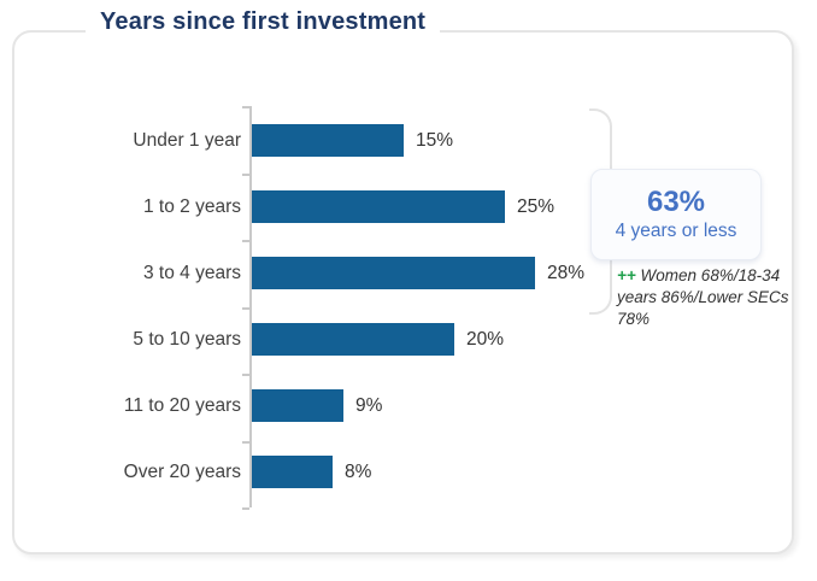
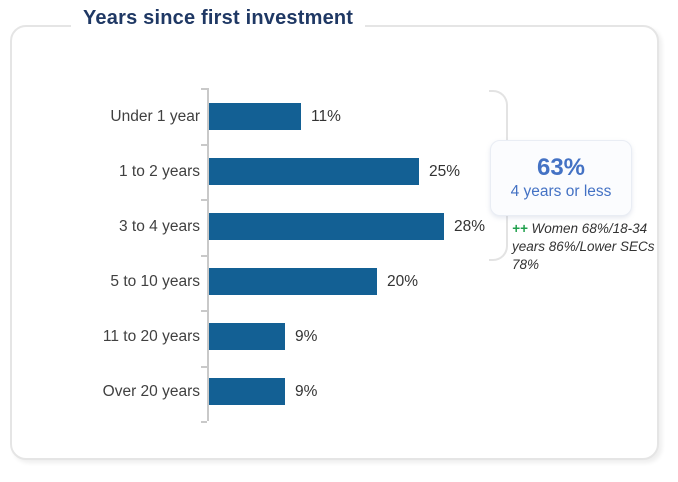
Under 1 year: 15% -> 11%
Over 20 years: 8% -> 9%
